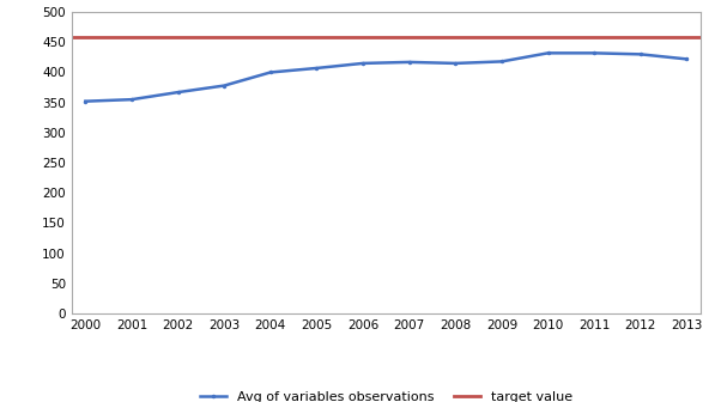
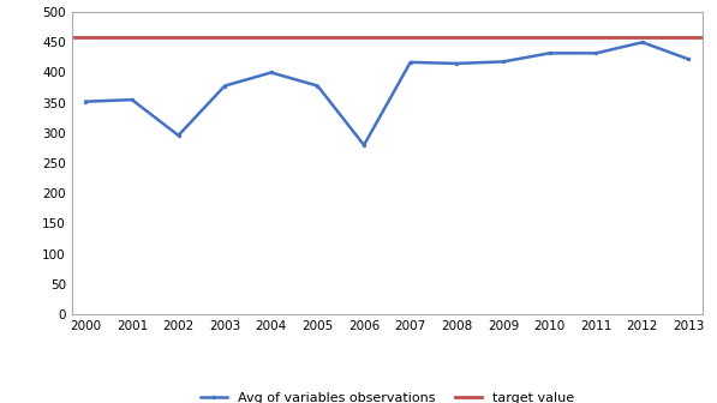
2002: 367 -> 296
2005: 407 -> 378
2006: 415 -> 280
2012: 430 -> 450
